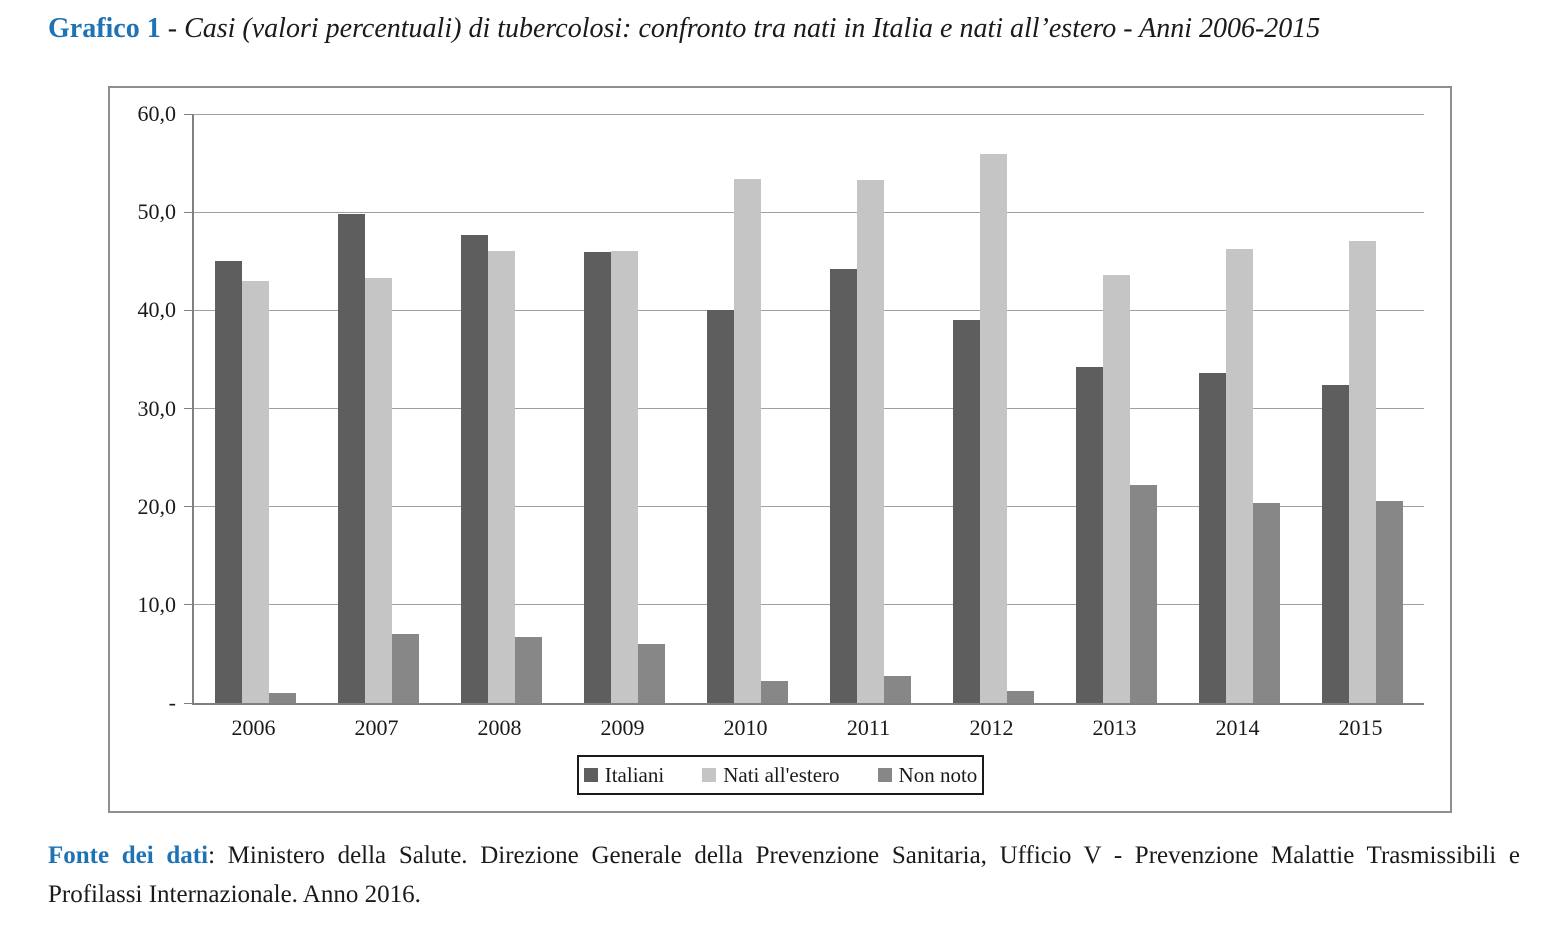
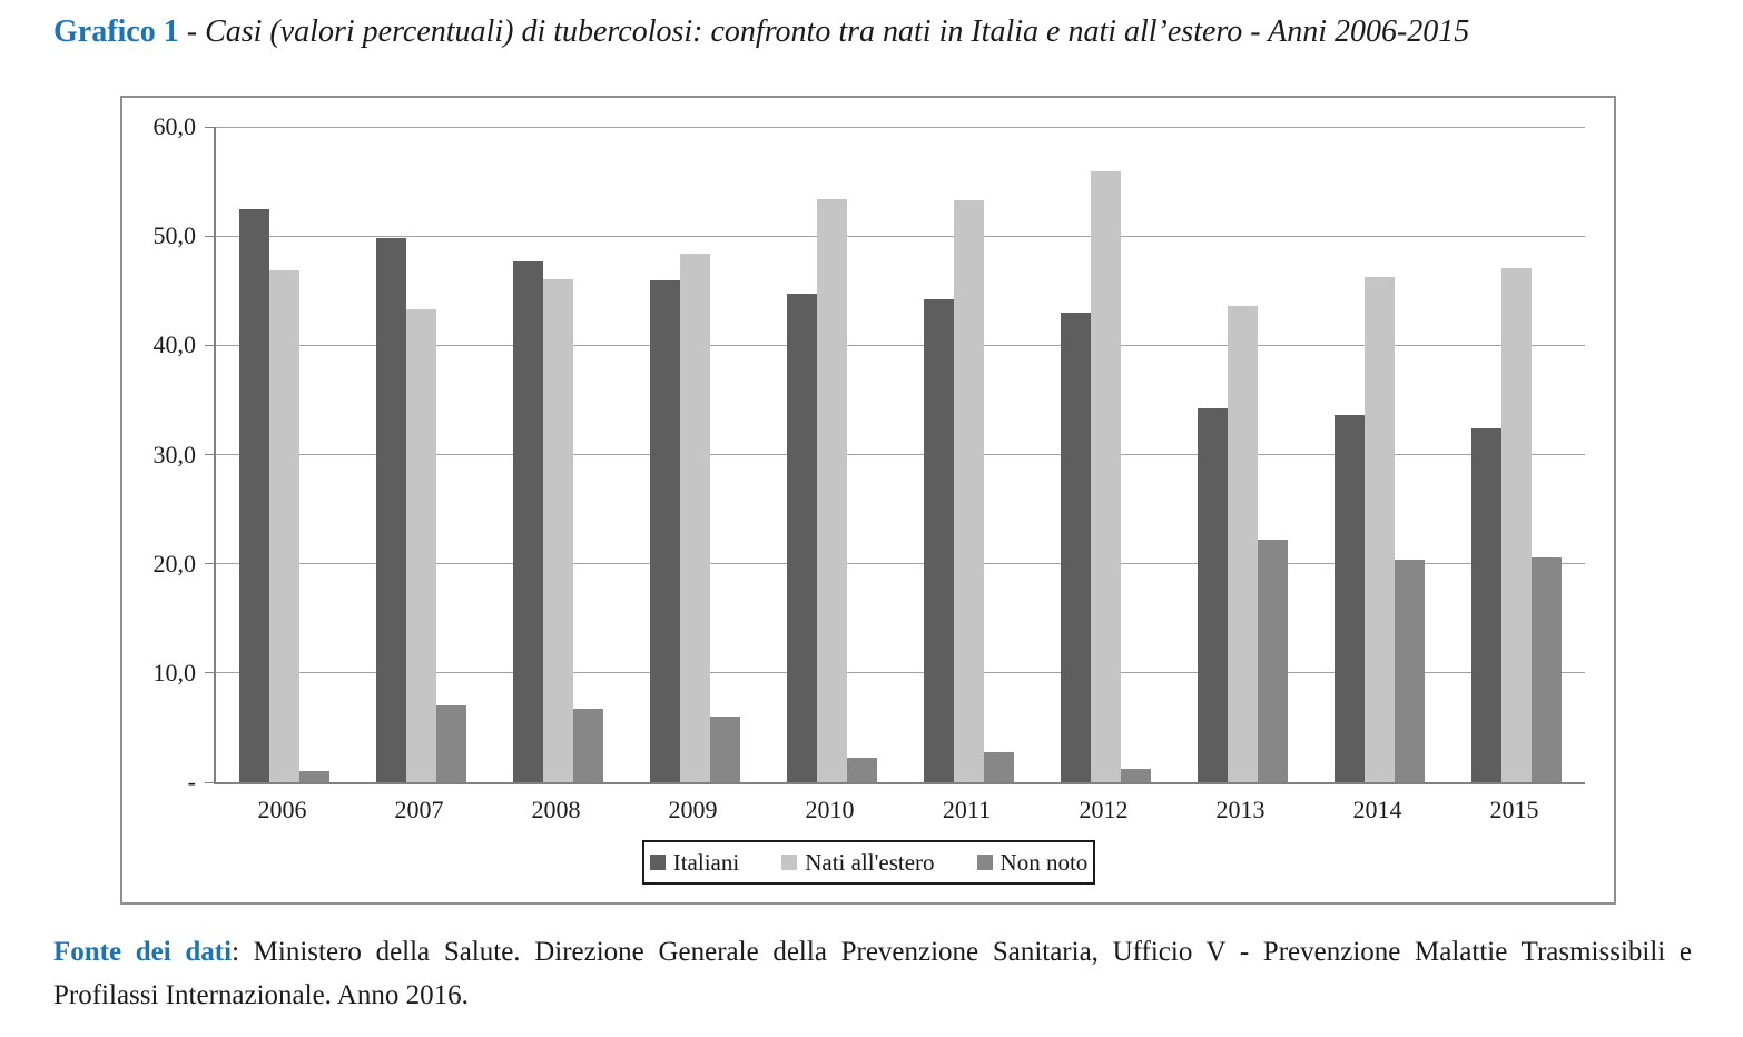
Italiani/2006: 45 -> 52
Nati all'estero/2006: 43 -> 47
Nati all'estero/2009: 46 -> 48
Italiani/2010: 40 -> 45
Italiani/2012: 39 -> 43
